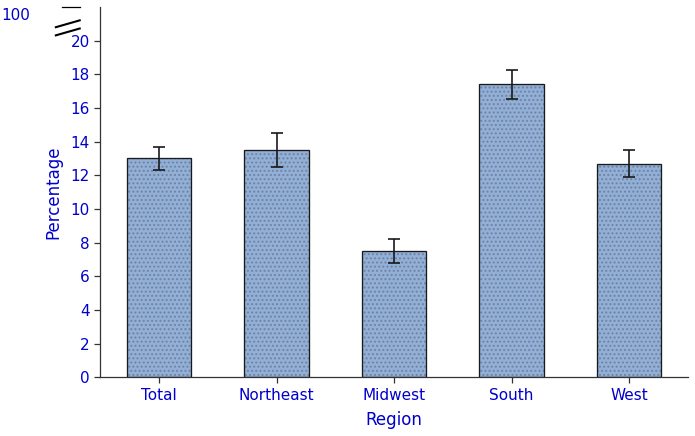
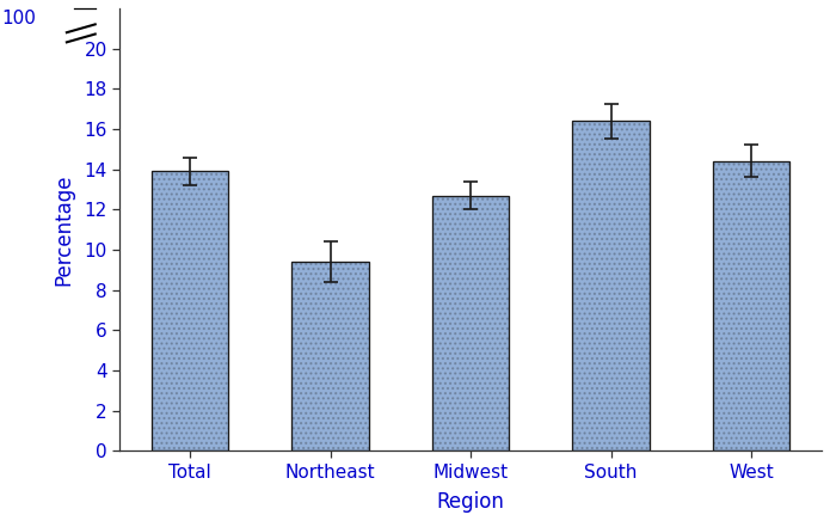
Total: 13.0 -> 13.9
Northeast: 13.5 -> 9.4
Midwest: 7.5 -> 12.7
South: 17.4 -> 16.4
West: 12.7 -> 14.4
